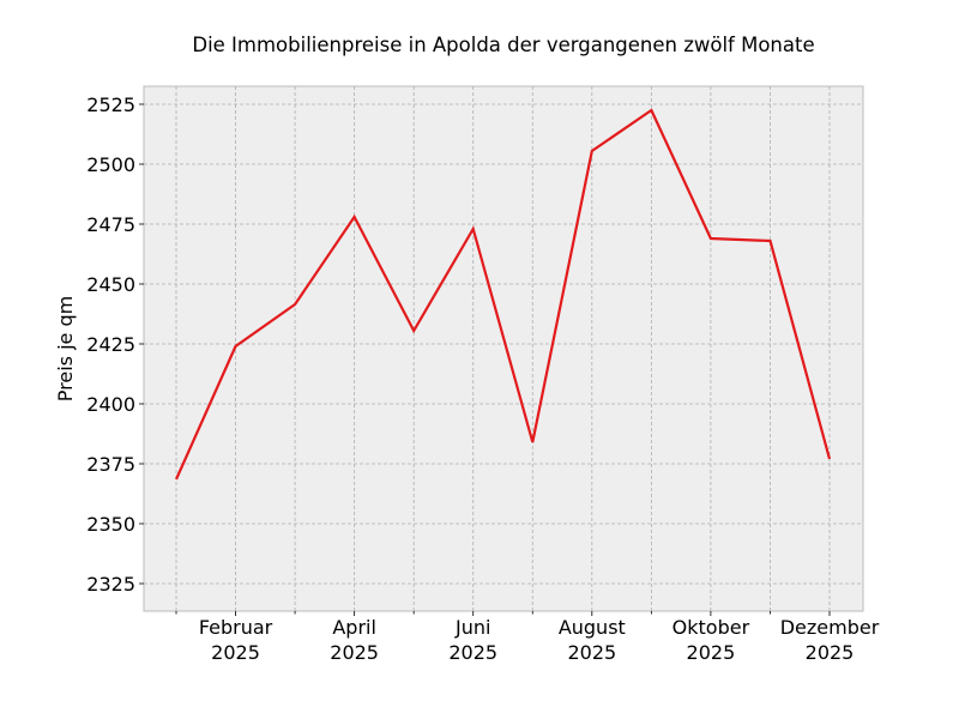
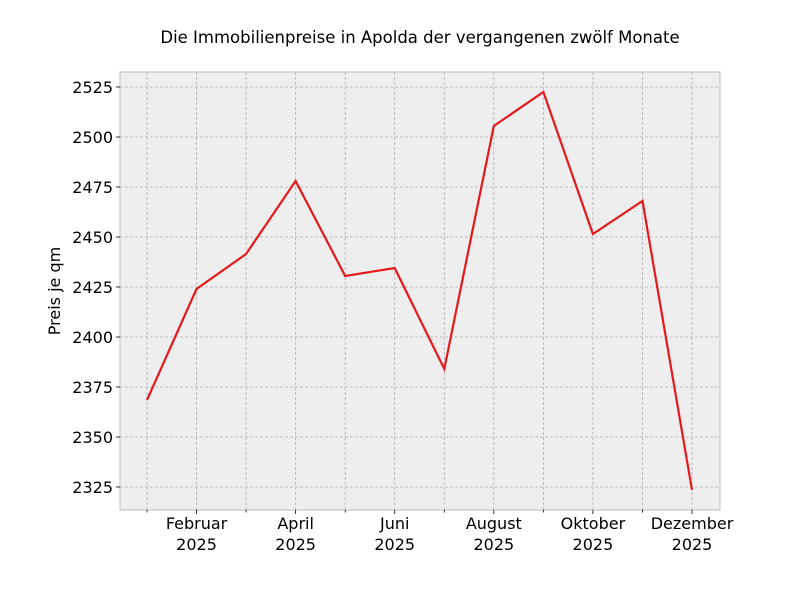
Juni 2025: 2473 -> 2434
Oktober 2025: 2469 -> 2452
Dezember 2025: 2377 -> 2324
